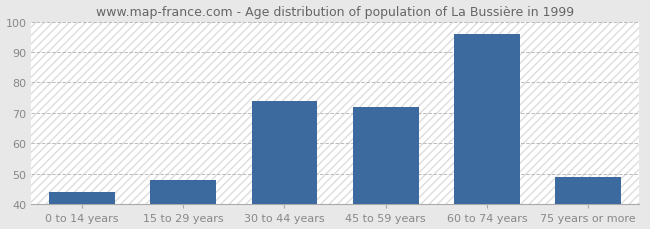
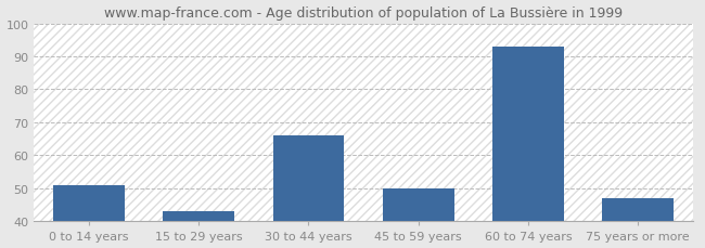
0 to 14 years: 44 -> 51
15 to 29 years: 48 -> 43
30 to 44 years: 74 -> 66
45 to 59 years: 72 -> 50
60 to 74 years: 96 -> 93
75 years or more: 49 -> 47
